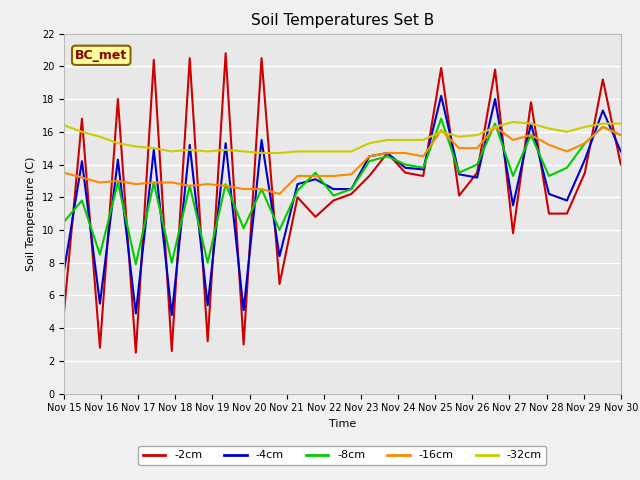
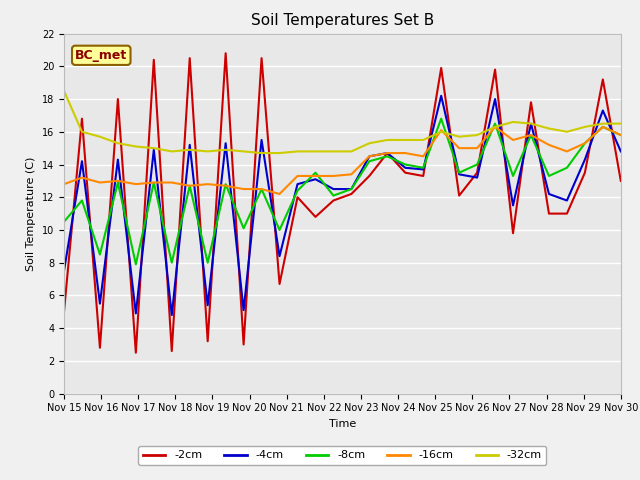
-16cm/Nov 15: 13.5 -> 12.8
-32cm/Nov 15: 16.4 -> 18.5
-2cm/Nov 30: 14.0 -> 13.0
